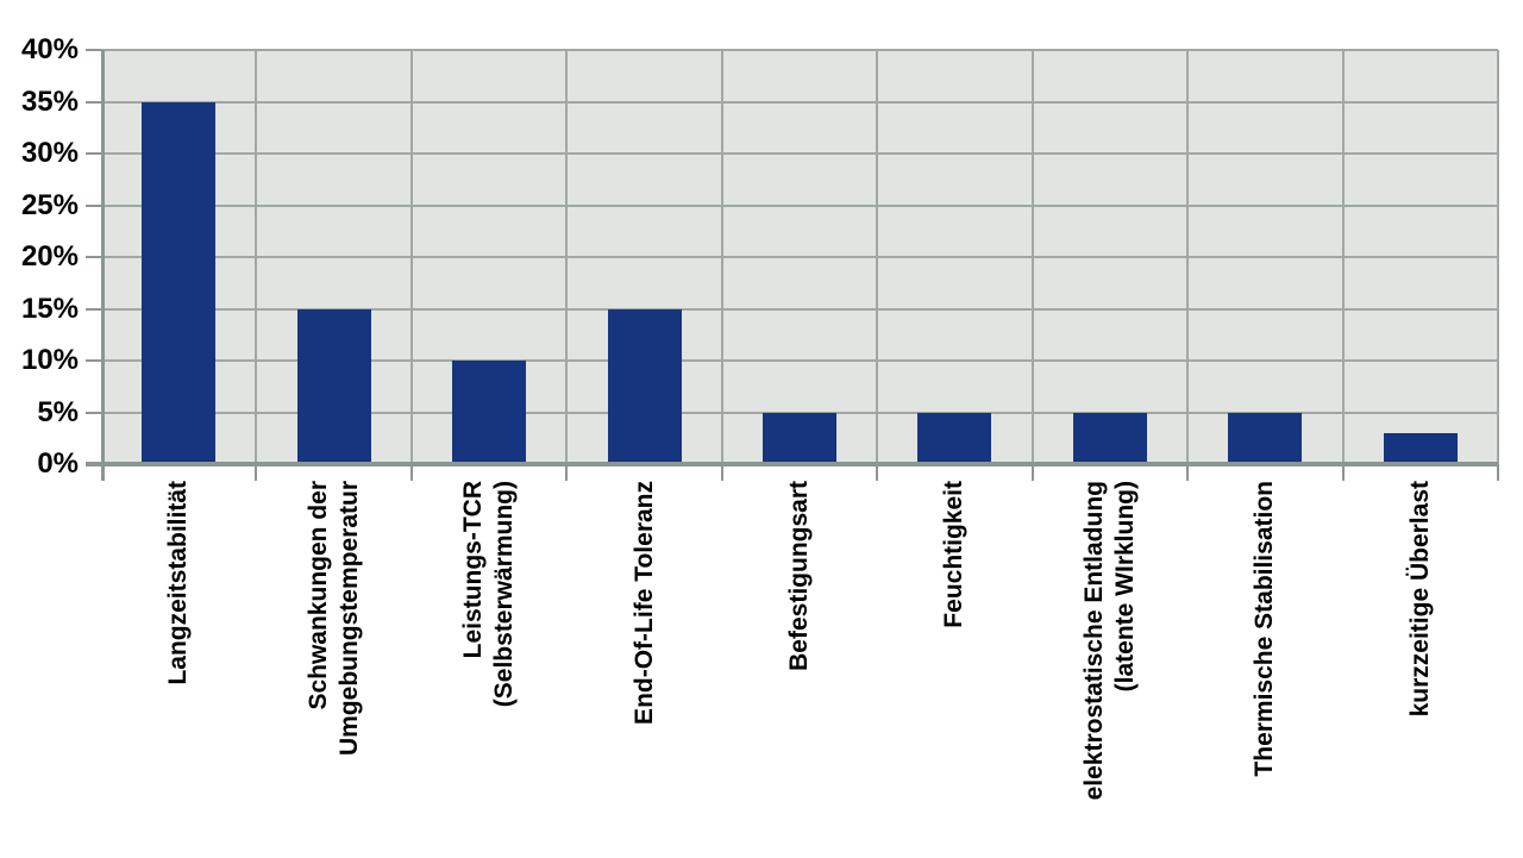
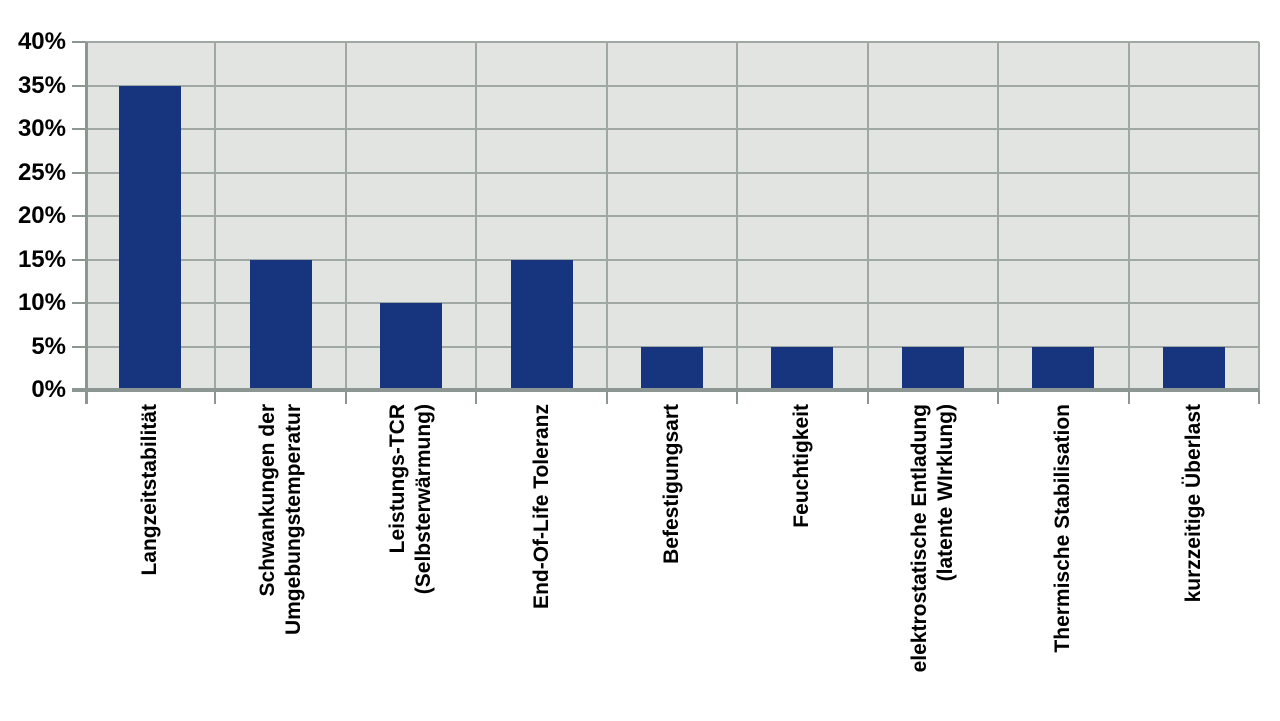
kurzzeitige Überlast: 3% -> 5%
